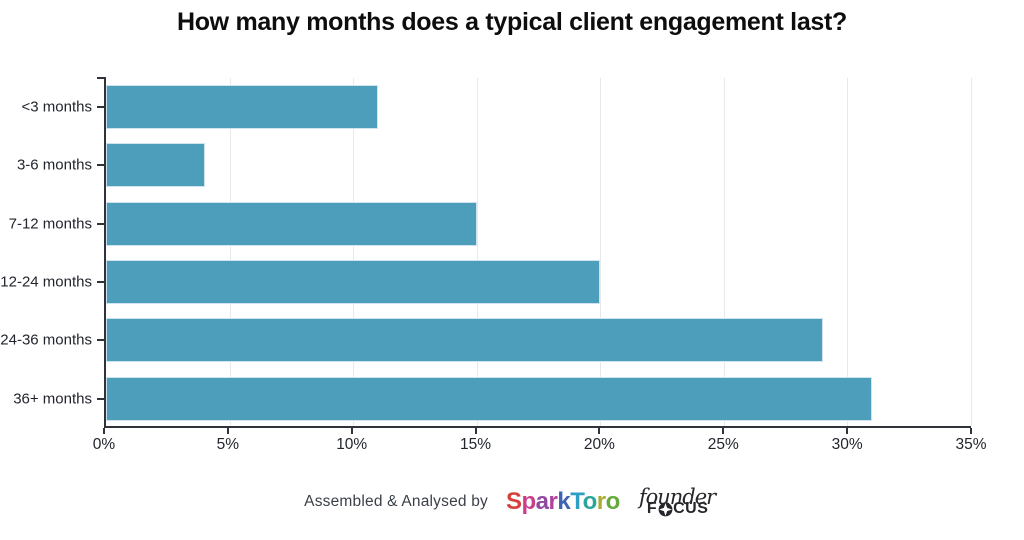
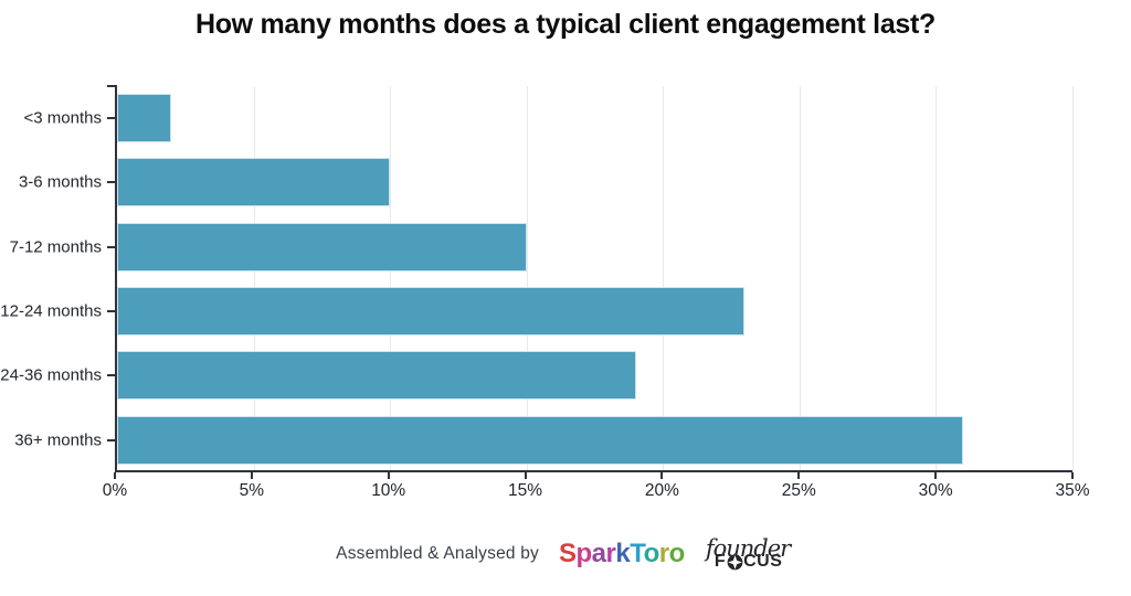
<3 months: 11% -> 2%
3-6 months: 4% -> 10%
12-24 months: 20% -> 23%
24-36 months: 29% -> 19%
